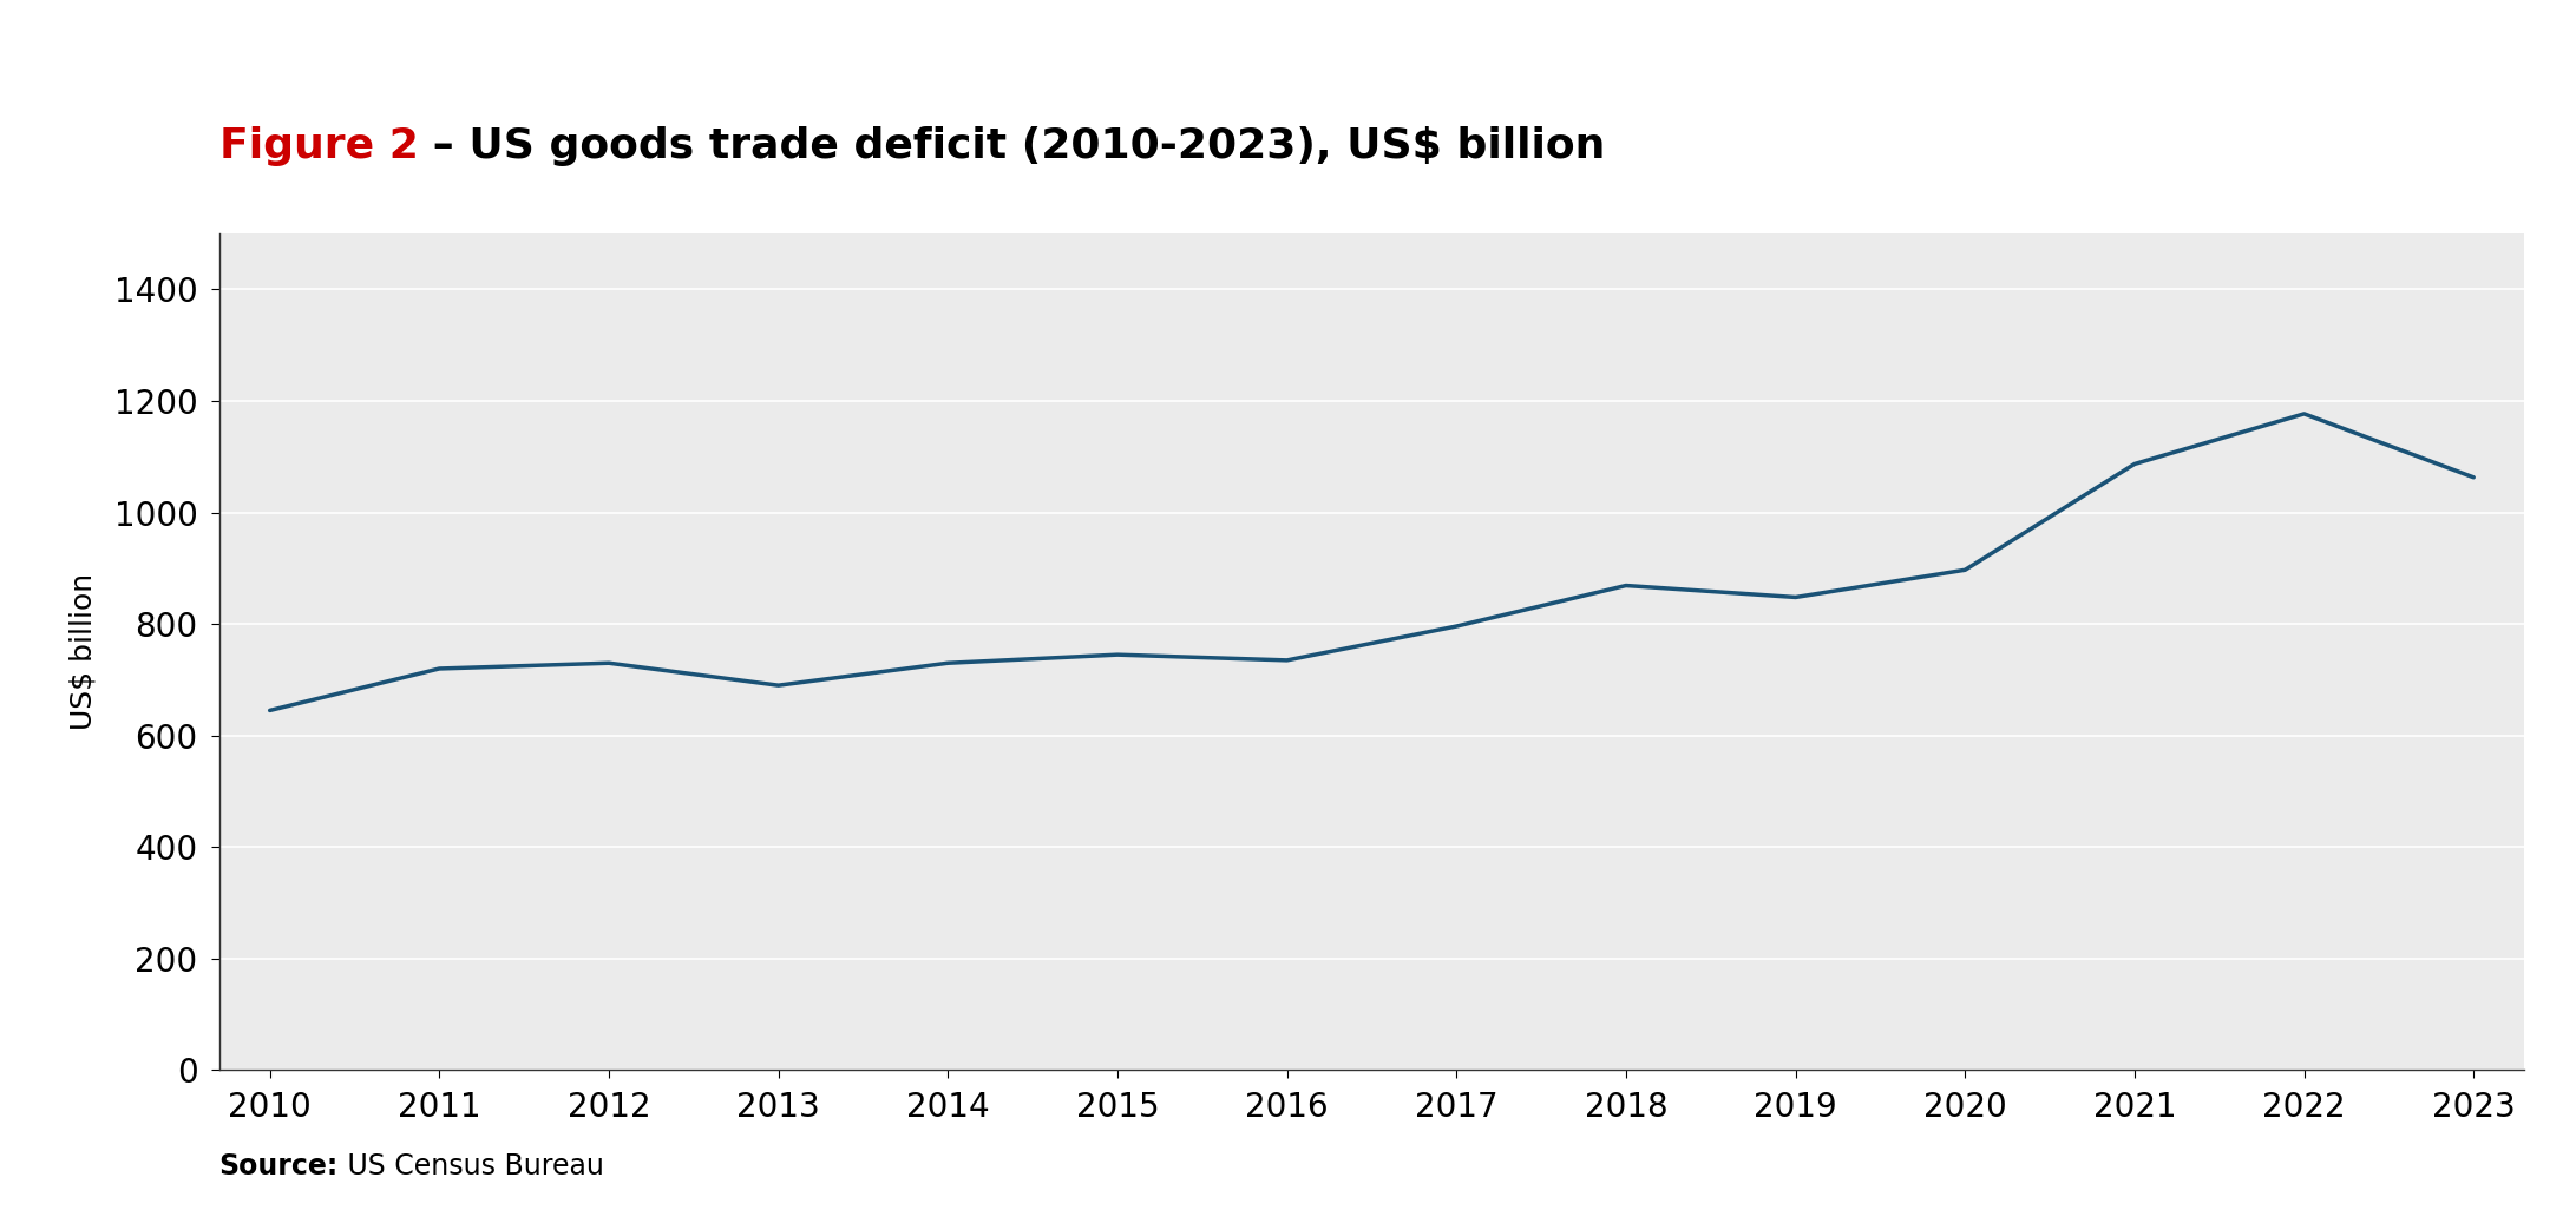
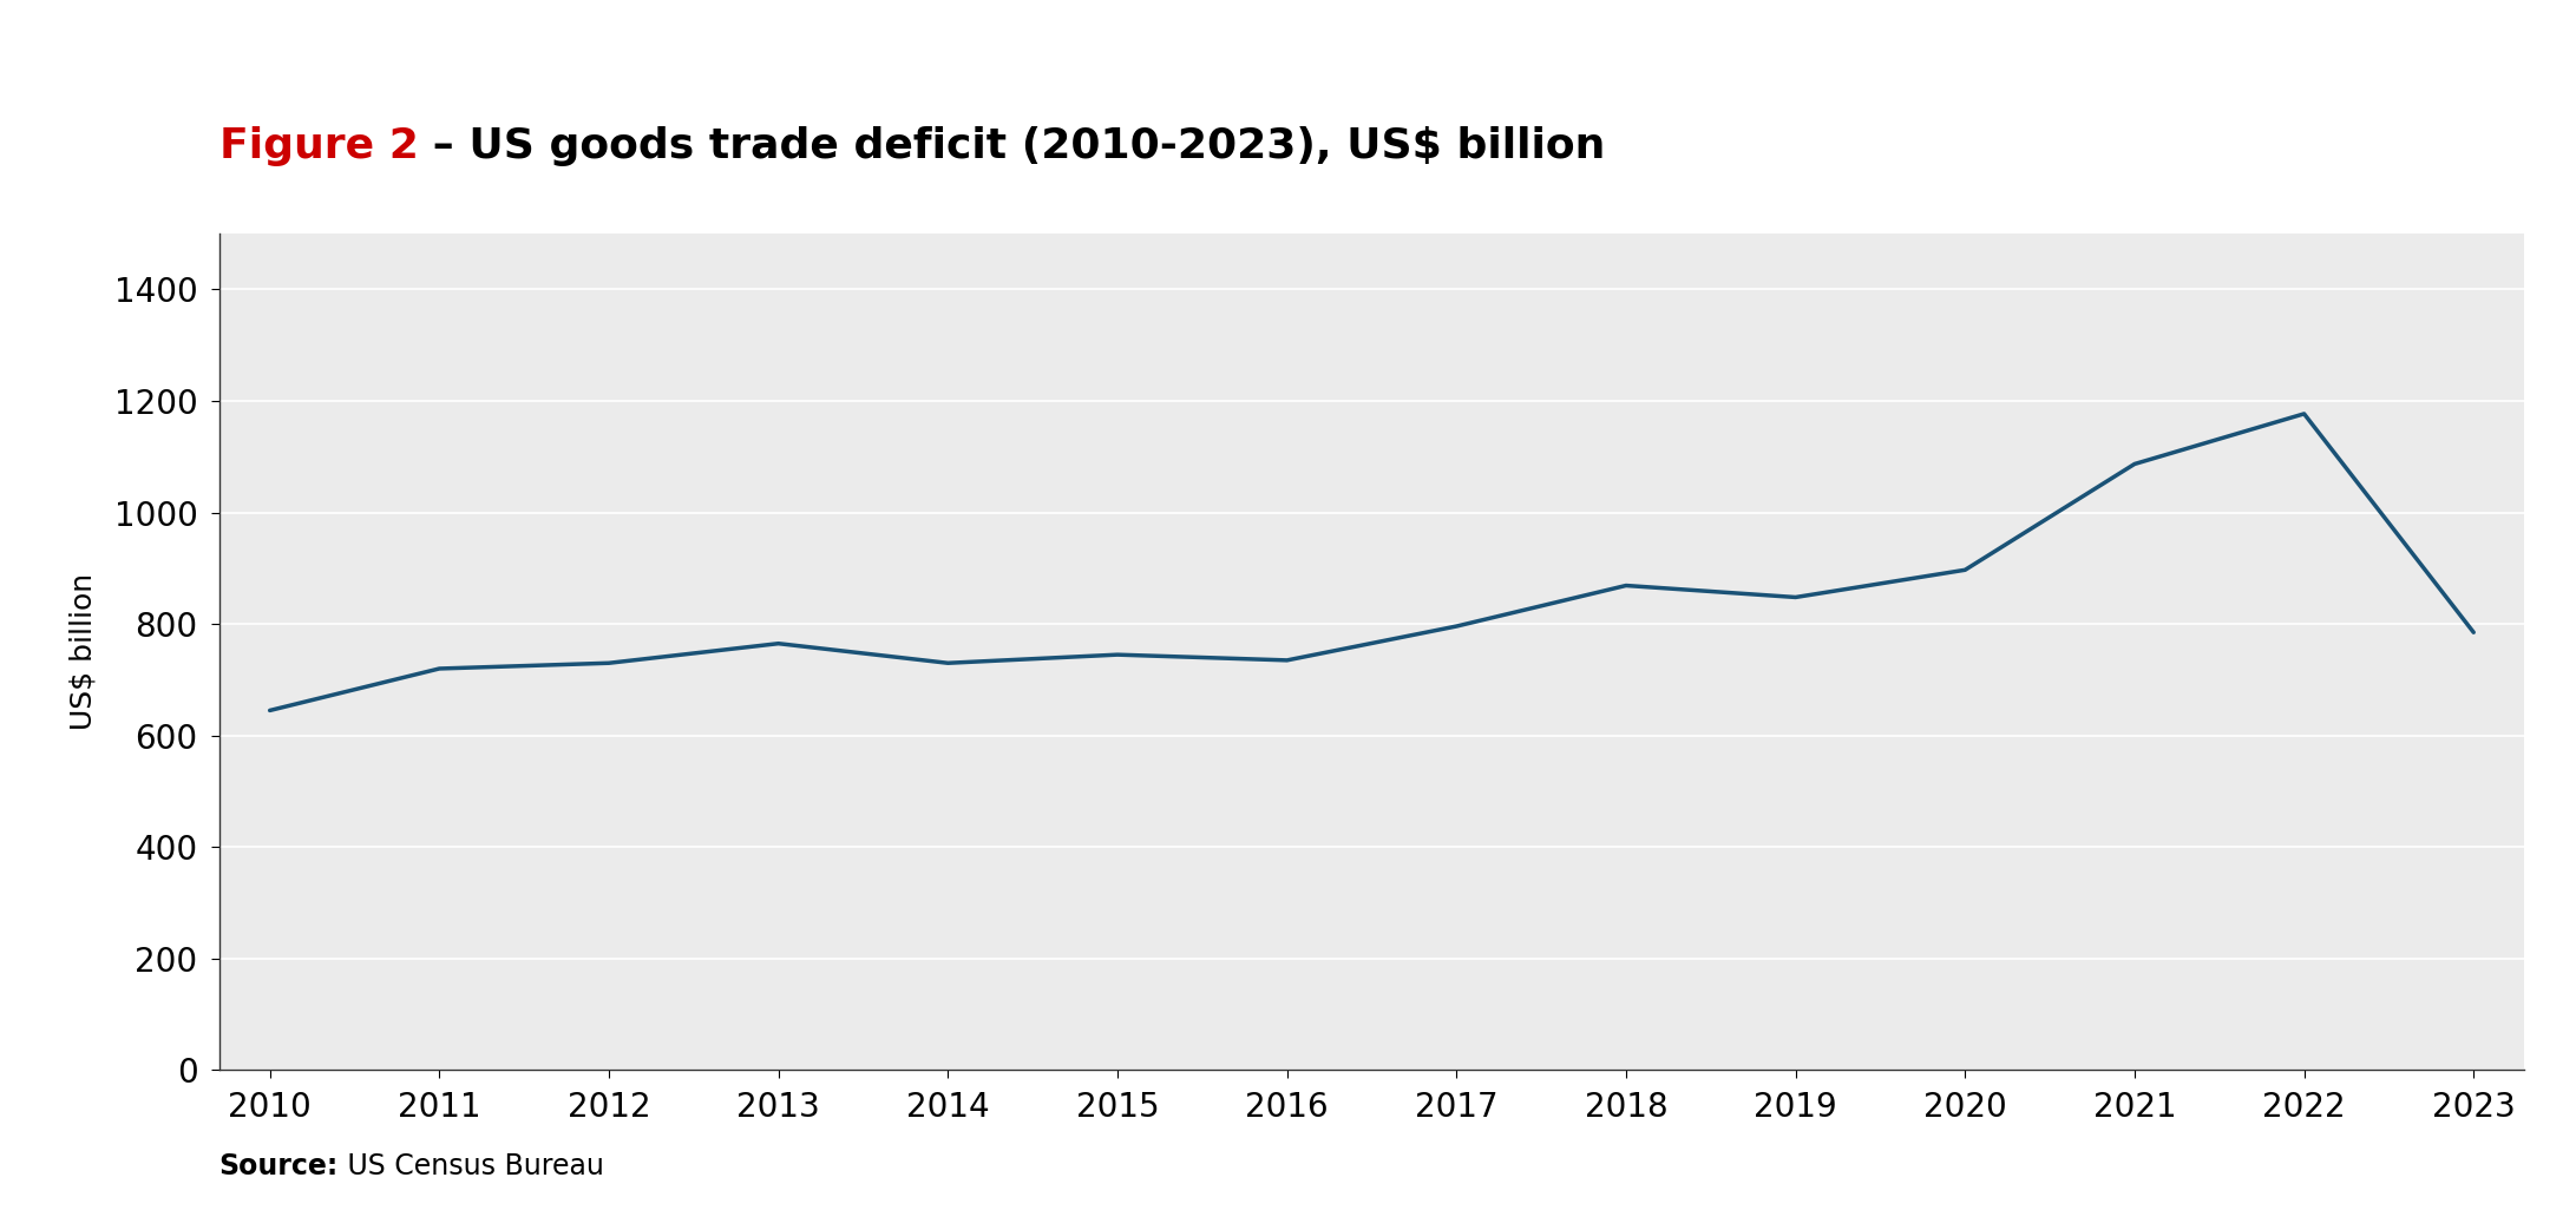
2013: 690 -> 765
2023: 1063 -> 785
